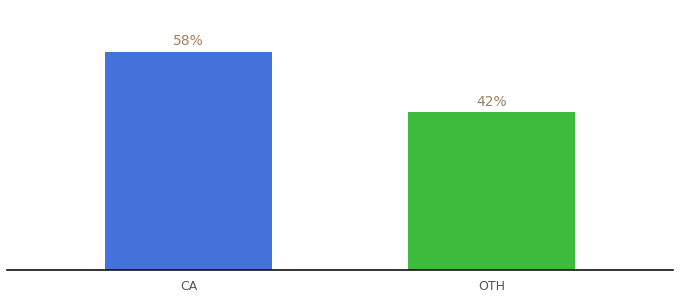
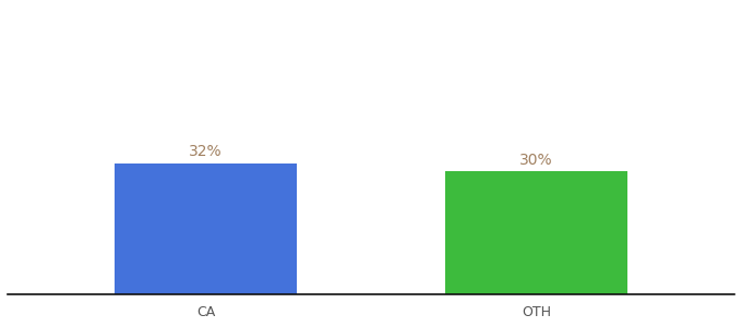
CA: 58% -> 32%
OTH: 42% -> 30%
